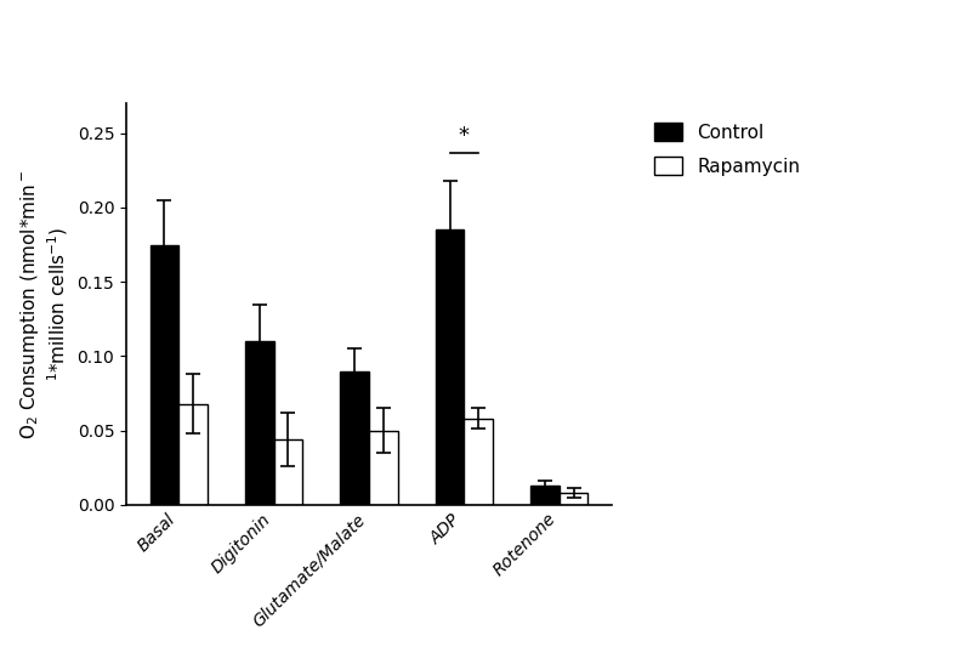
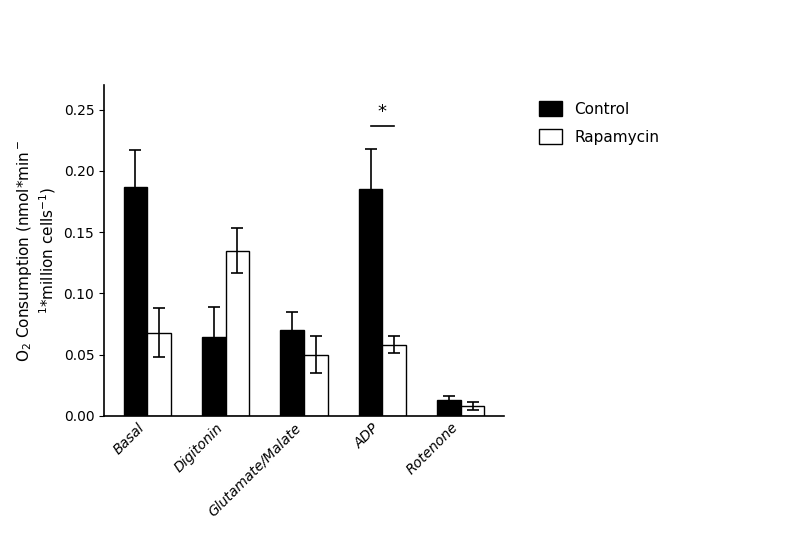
Control/Basal: 0.175 -> 0.187
Control/Digitonin: 0.110 -> 0.064
Rapamycin/Digitonin: 0.044 -> 0.135
Control/Glutamate/Malate: 0.090 -> 0.070
